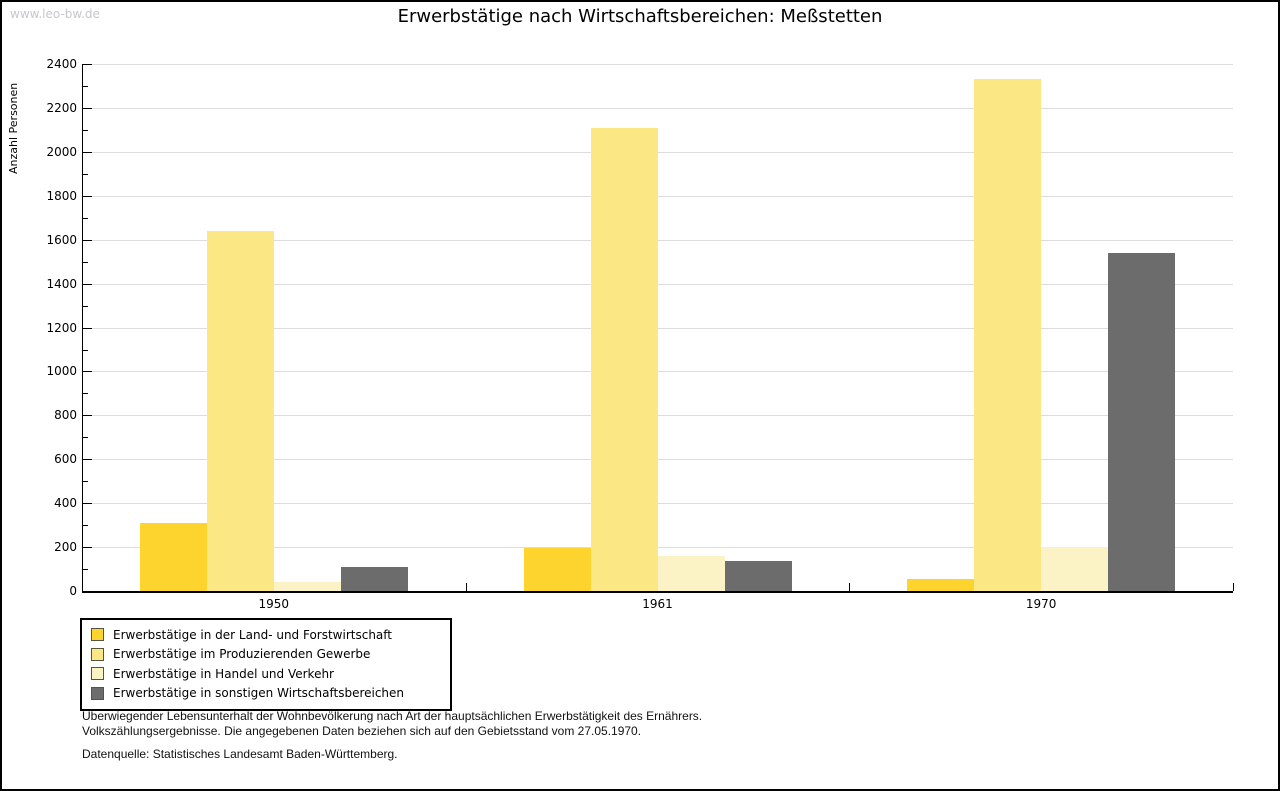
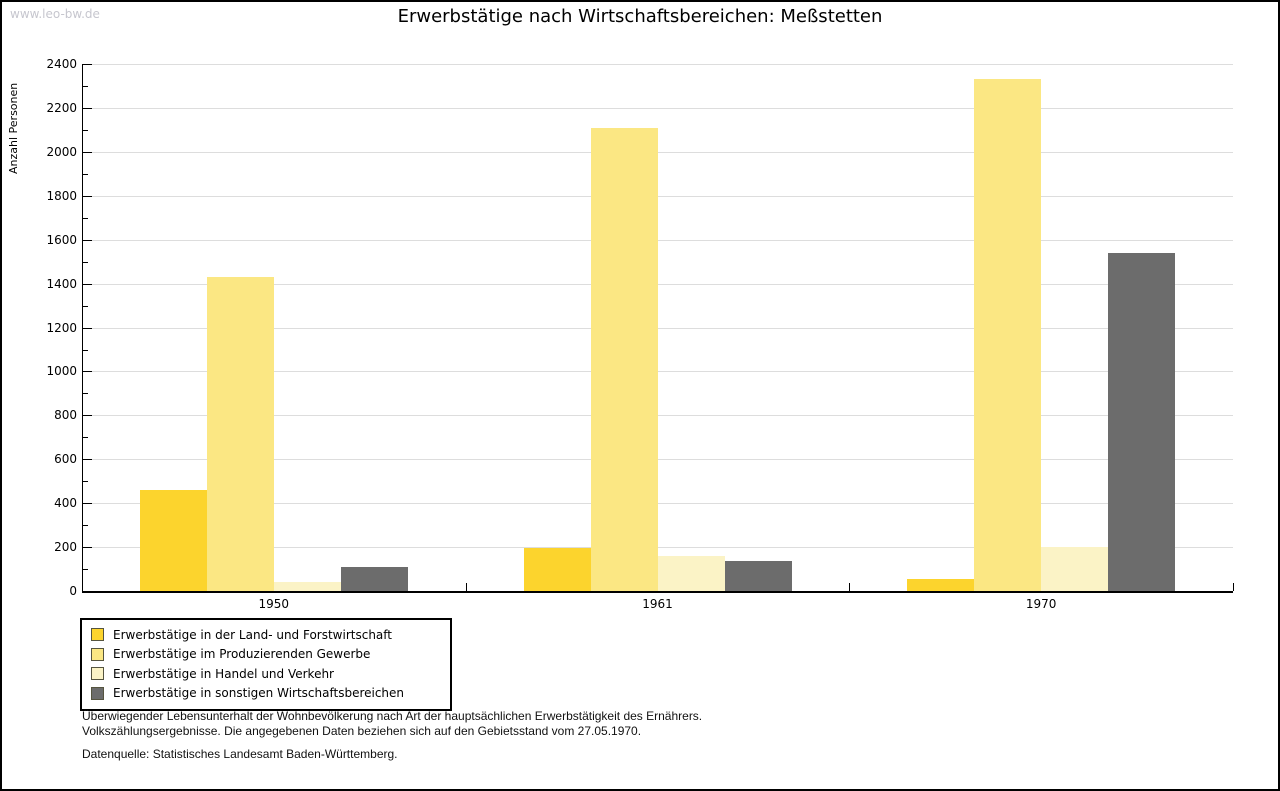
Erwerbstätige in der Land- und Forstwirtschaft/1950: 310 -> 460
Erwerbstätige im Produzierenden Gewerbe/1950: 1640 -> 1430
